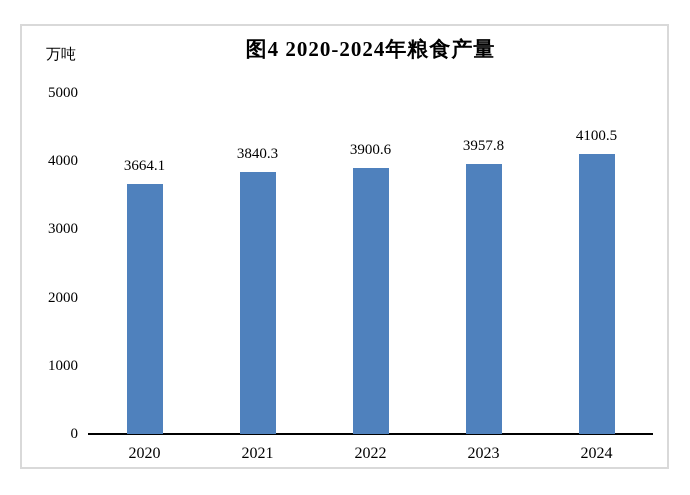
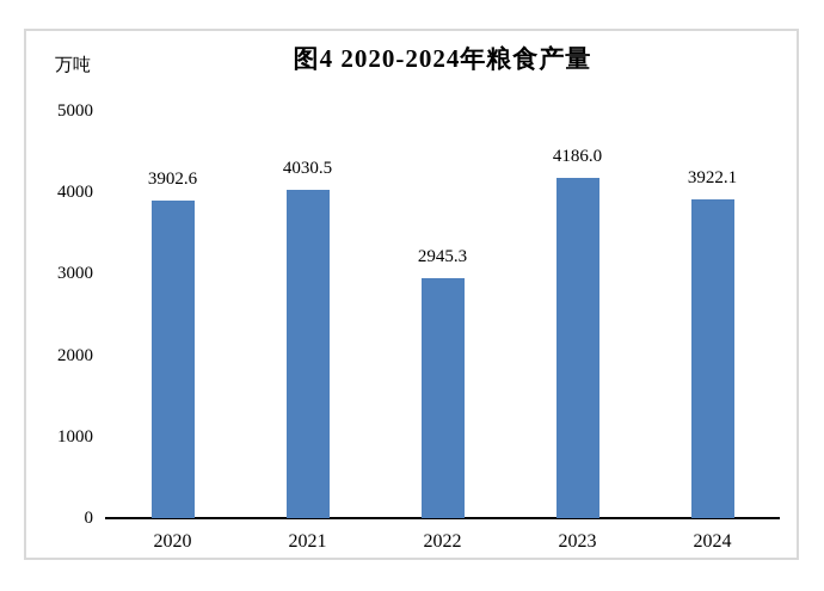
2020: 3664.1 -> 3902.6
2021: 3840.3 -> 4030.5
2022: 3900.6 -> 2945.3
2023: 3957.8 -> 4186.0
2024: 4100.5 -> 3922.1
